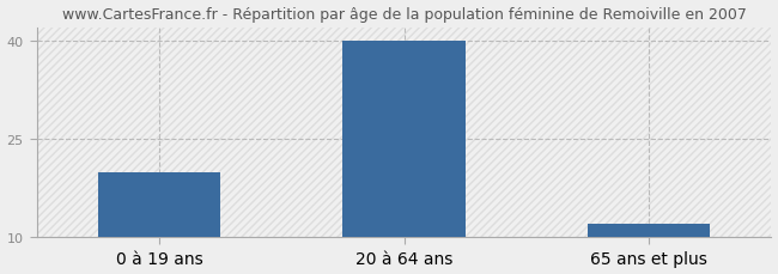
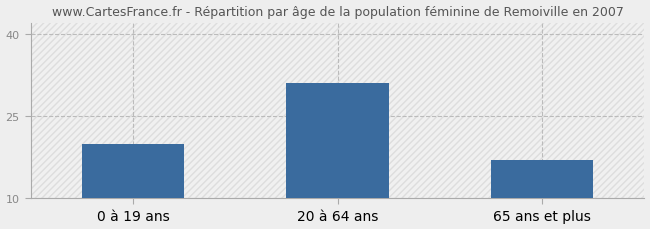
20 à 64 ans: 40 -> 31
65 ans et plus: 12 -> 17
